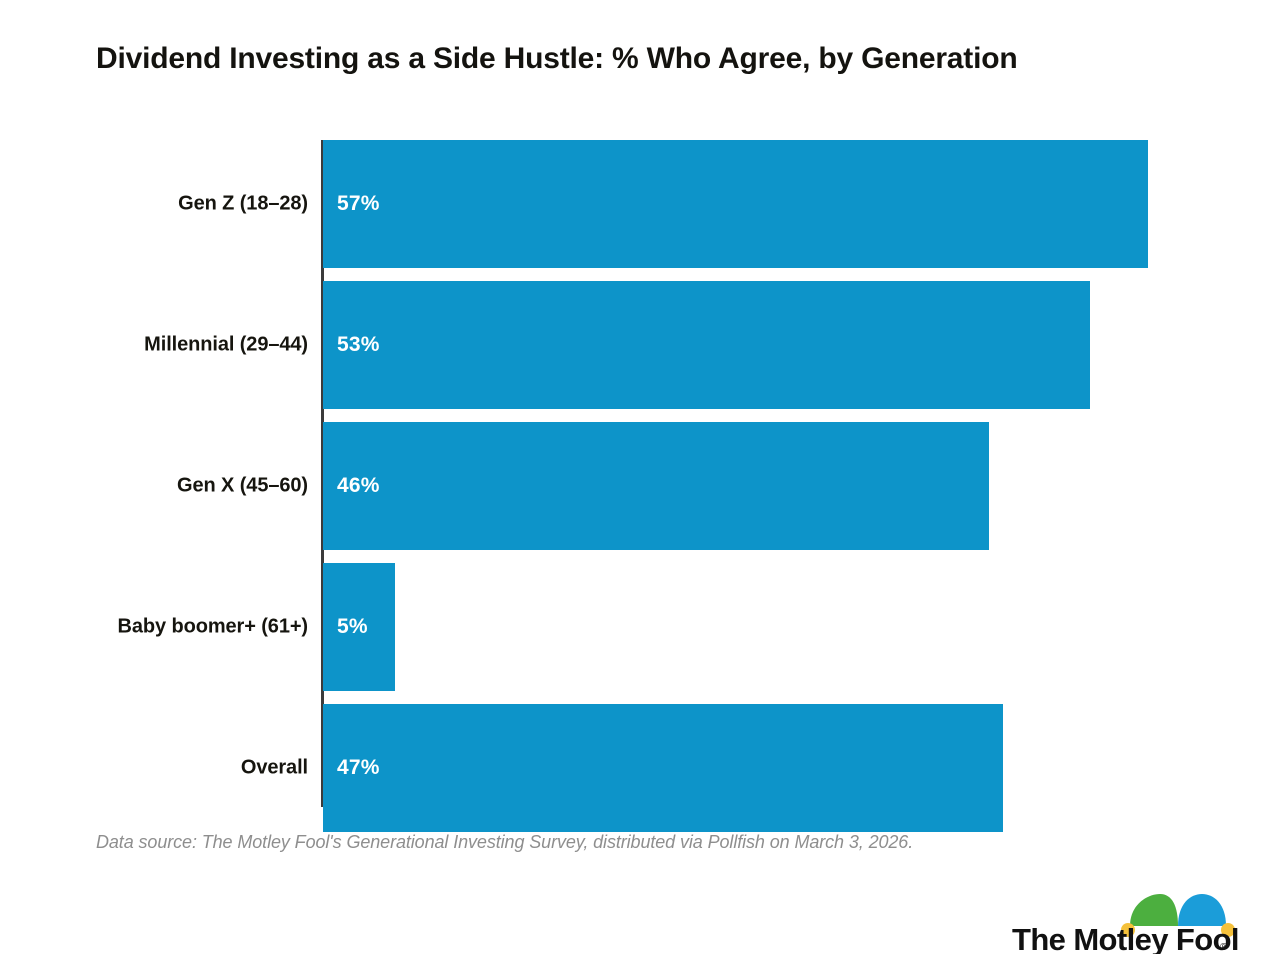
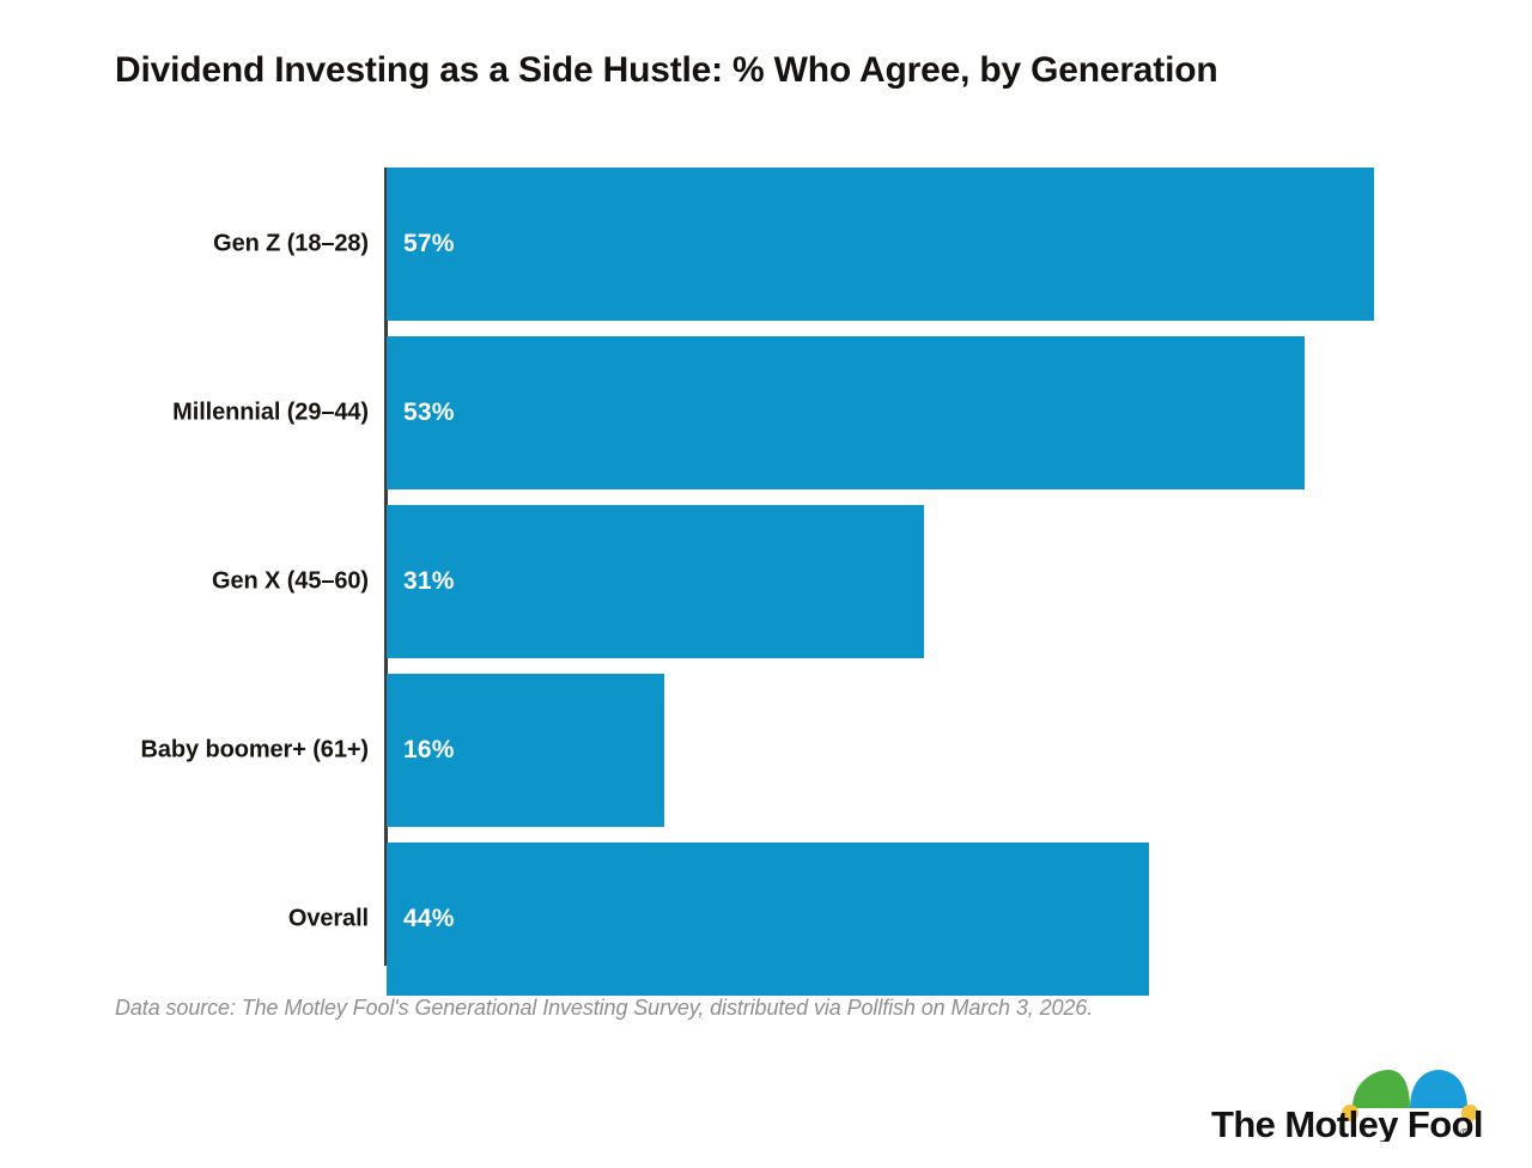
Gen X (45–60): 46% -> 31%
Baby boomer+ (61+): 5% -> 16%
Overall: 47% -> 44%
